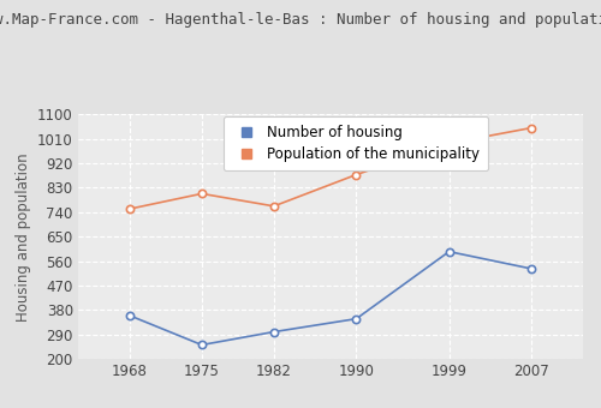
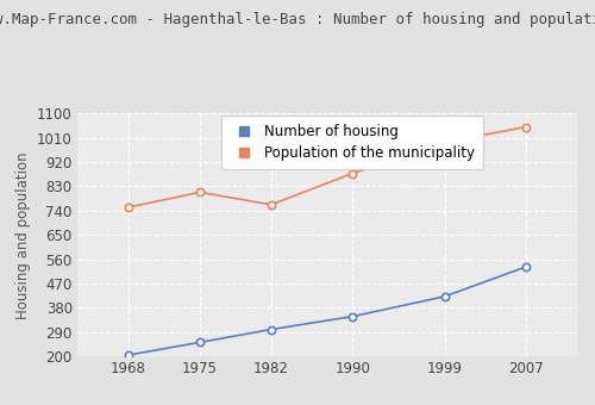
Number of housing/1968: 360 -> 205
Number of housing/1999: 595 -> 422
